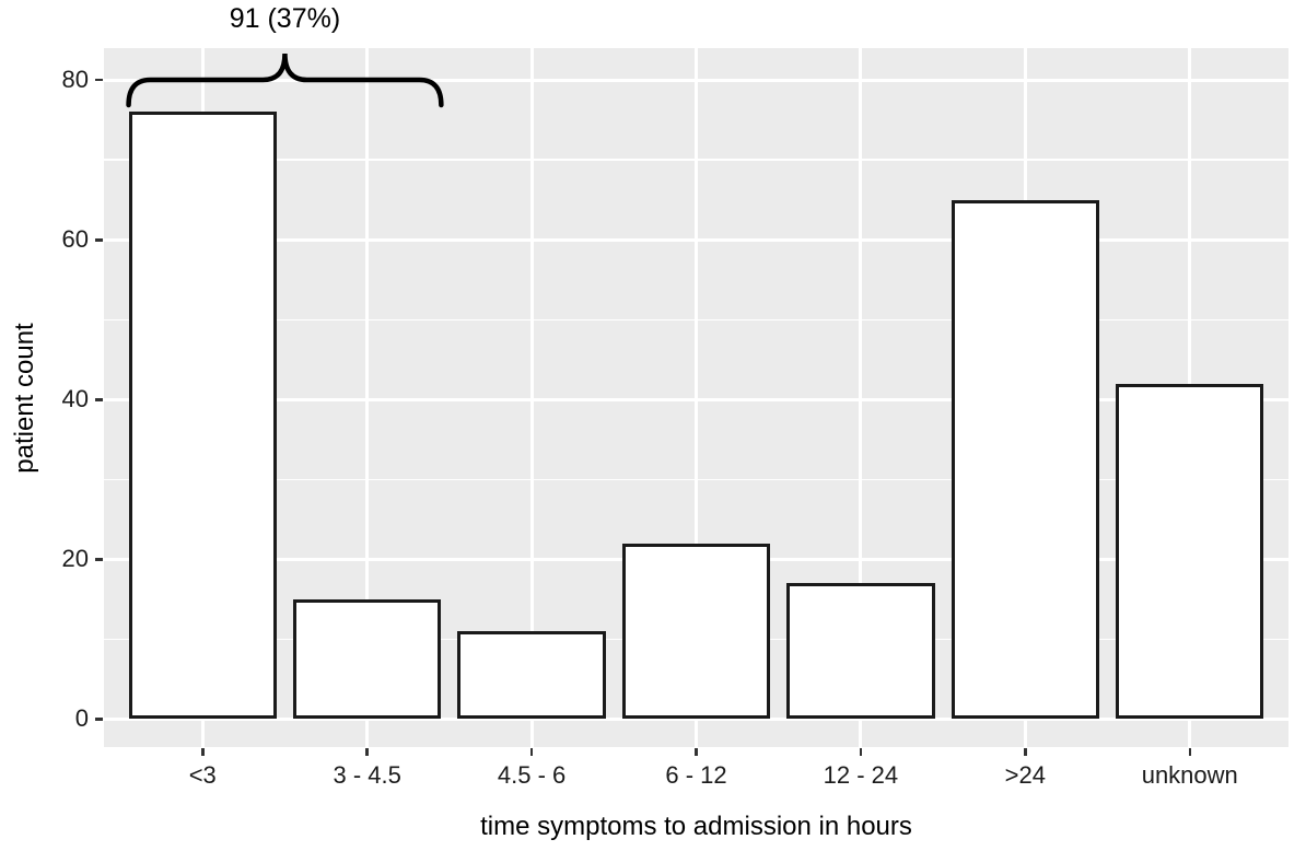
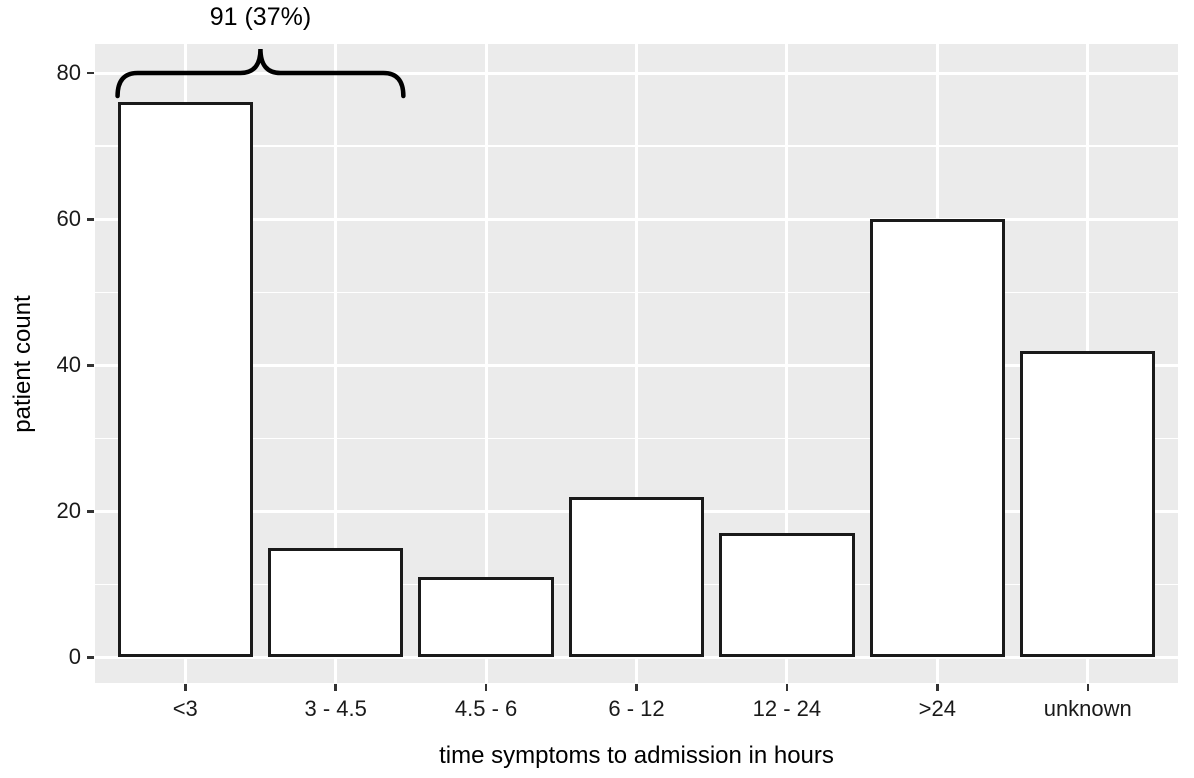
>24: 65 -> 60
